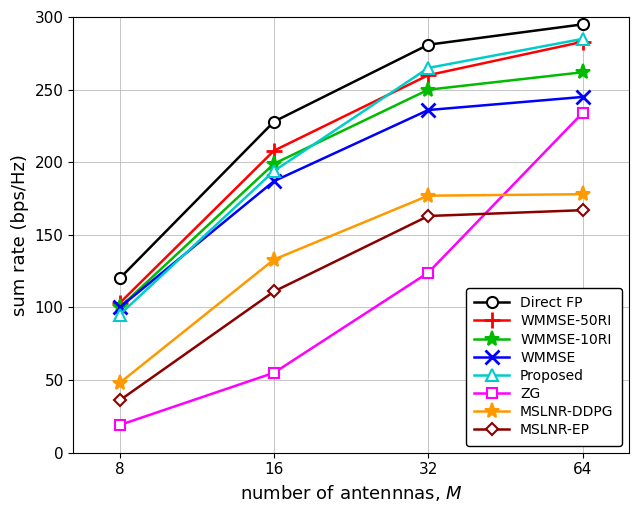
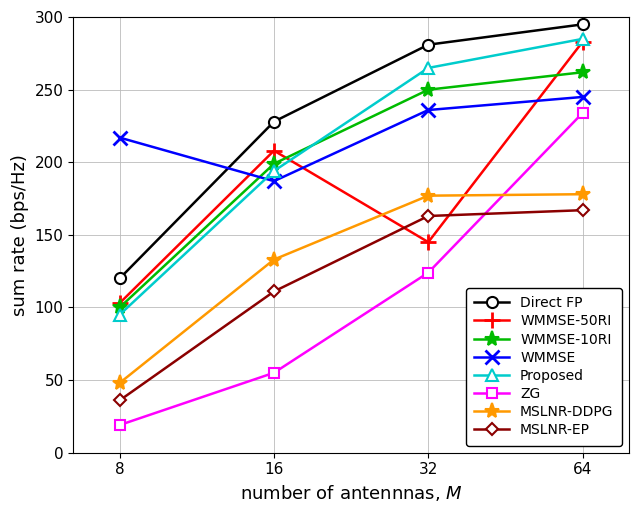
WMMSE/8: 100 -> 217
WMMSE-50RI/32: 260 -> 145
